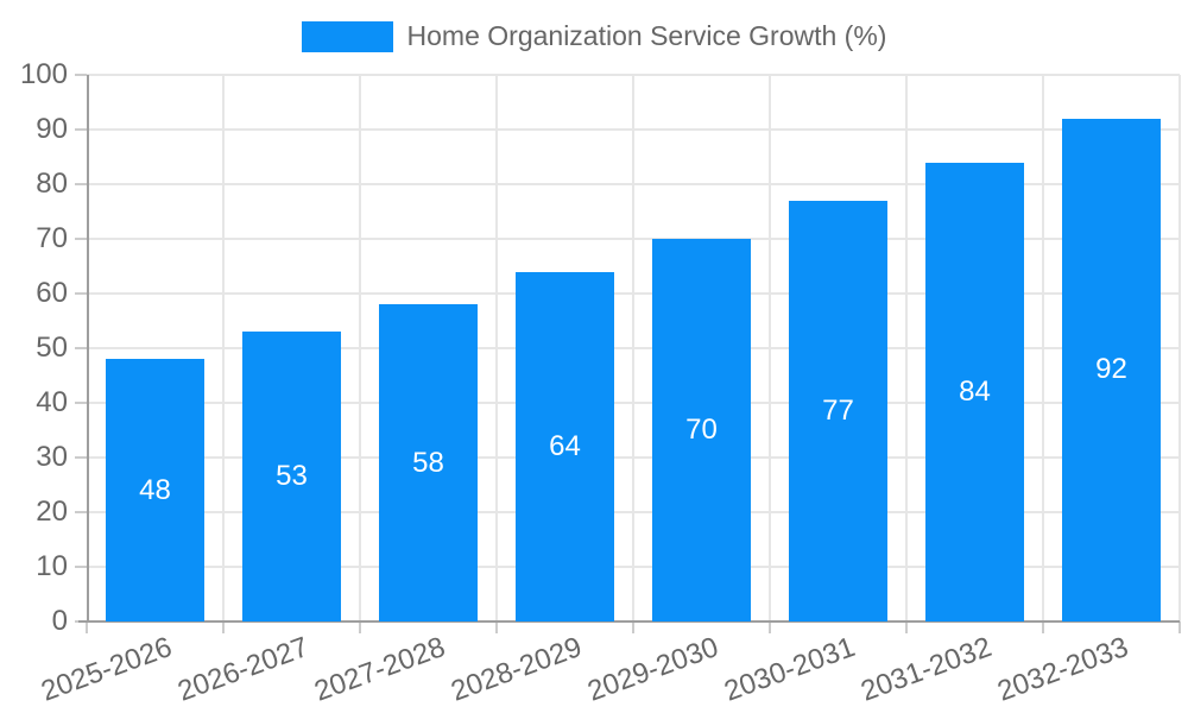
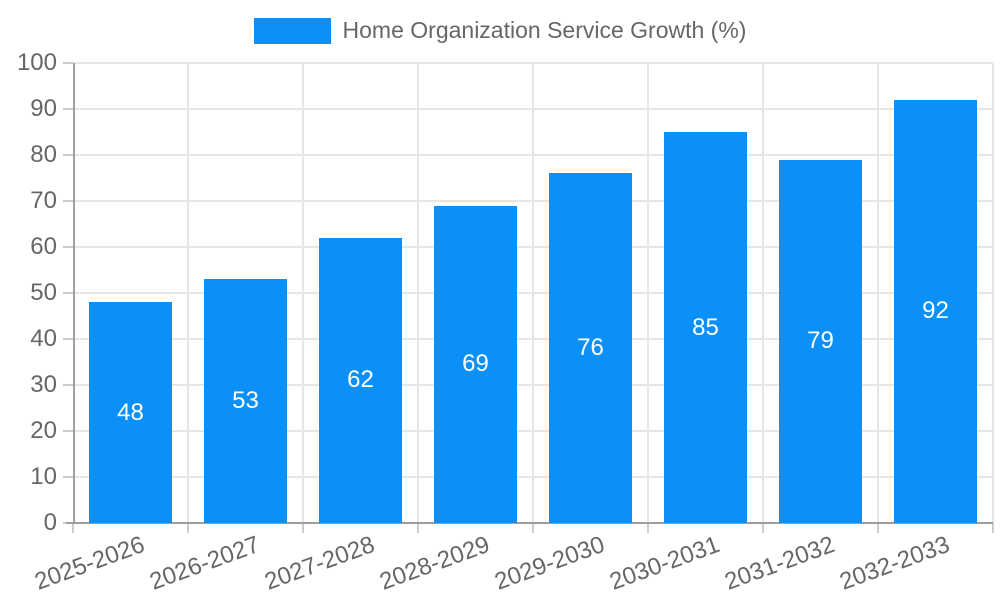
2027-2028: 58 -> 62
2028-2029: 64 -> 69
2029-2030: 70 -> 76
2030-2031: 77 -> 85
2031-2032: 84 -> 79
